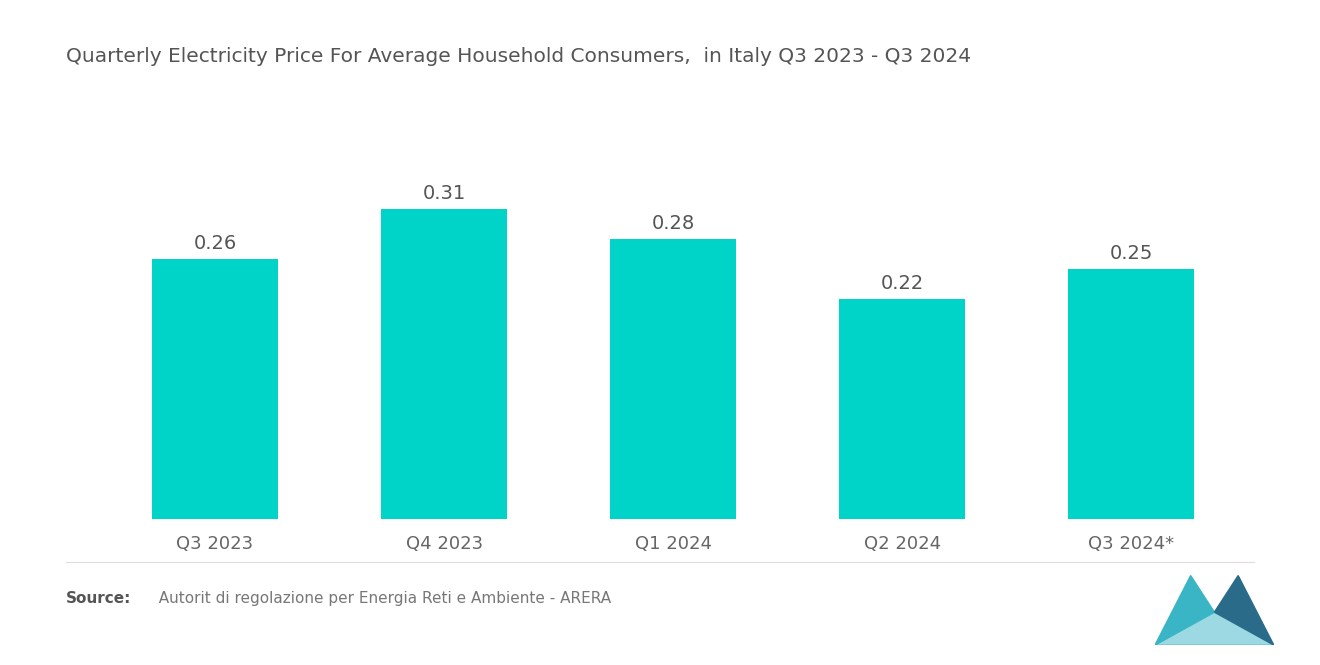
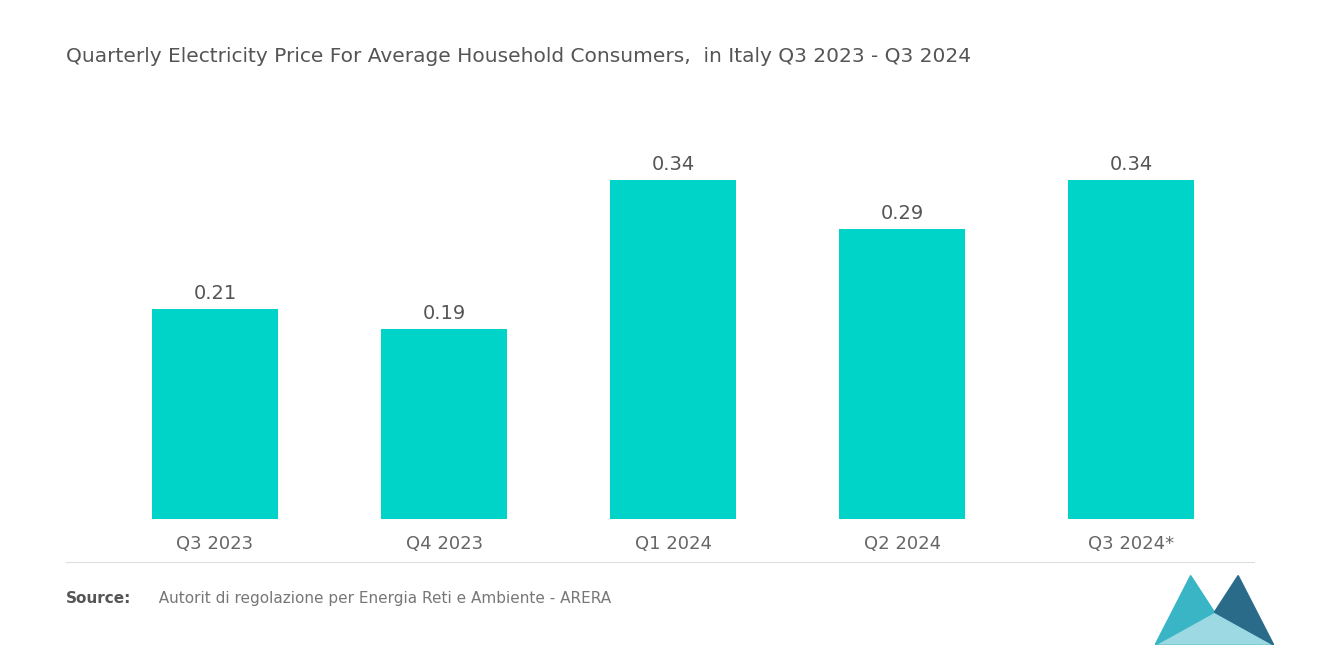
Q3 2023: 0.26 -> 0.21
Q4 2023: 0.31 -> 0.19
Q1 2024: 0.28 -> 0.34
Q2 2024: 0.22 -> 0.29
Q3 2024*: 0.25 -> 0.34
